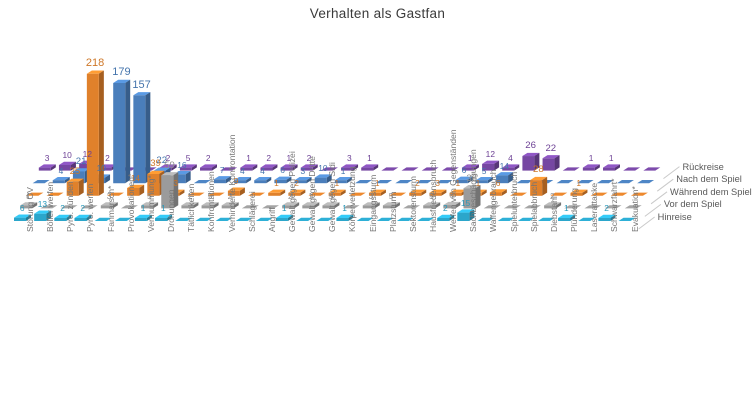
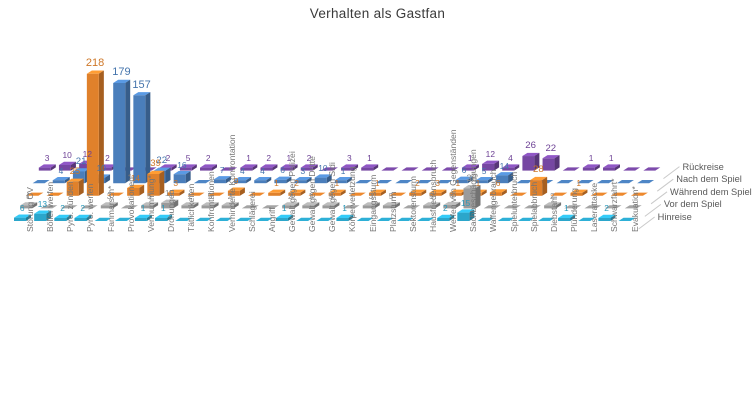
Vor dem Spiel/Drohungen: 59 -> 10
